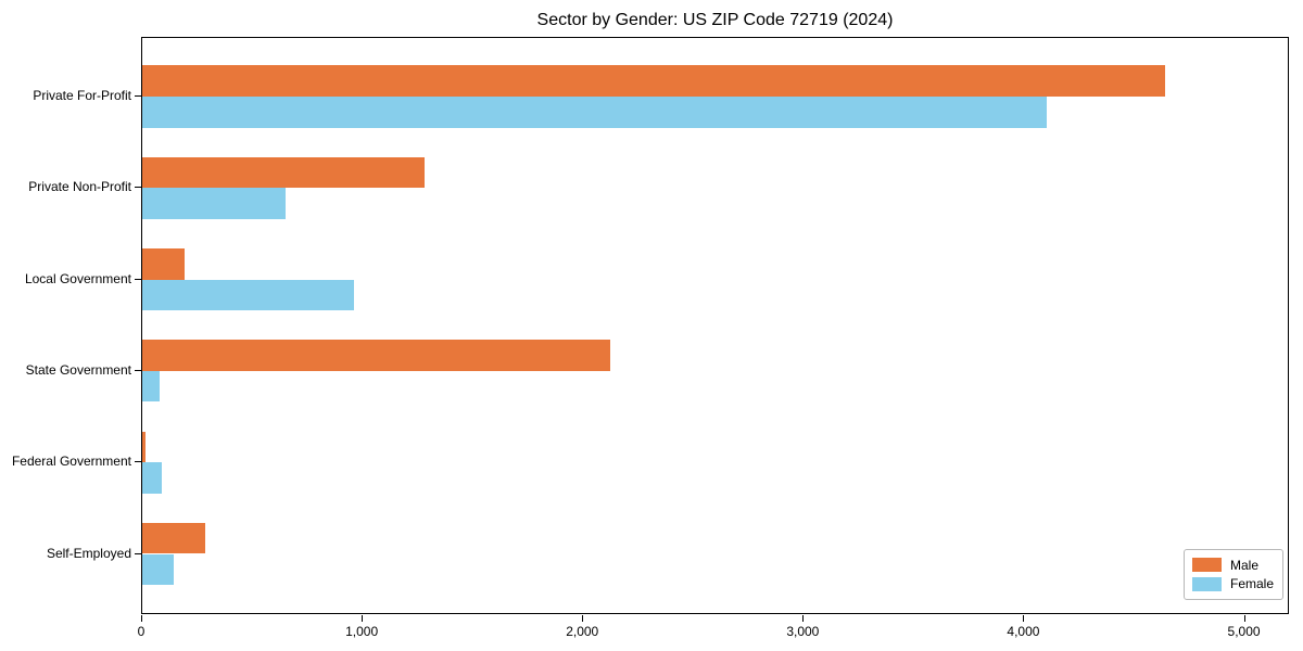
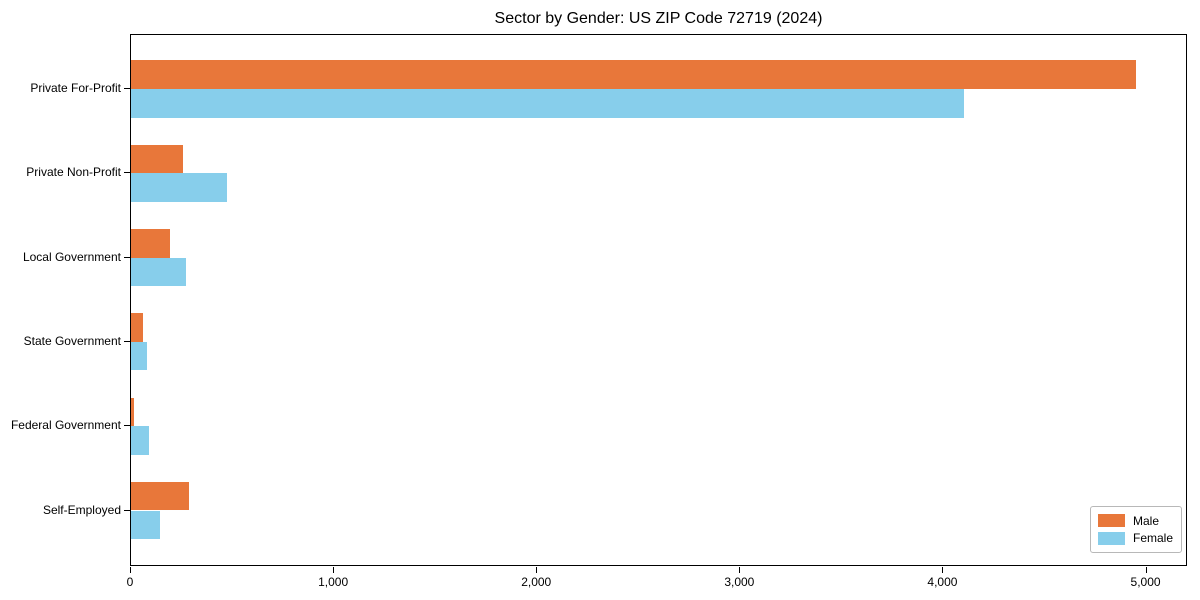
Male/Private For-Profit: 4640 -> 4950
Male/Private Non-Profit: 1280 -> 260
Female/Private Non-Profit: 650 -> 480
Female/Local Government: 960 -> 270
Male/State Government: 2120 -> 60
